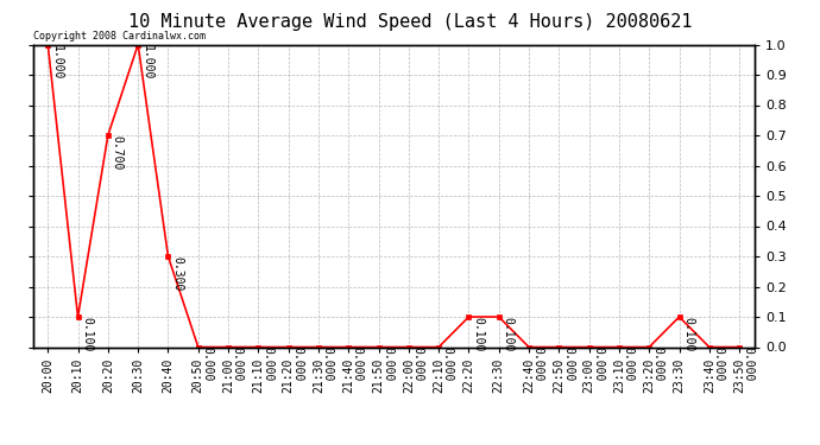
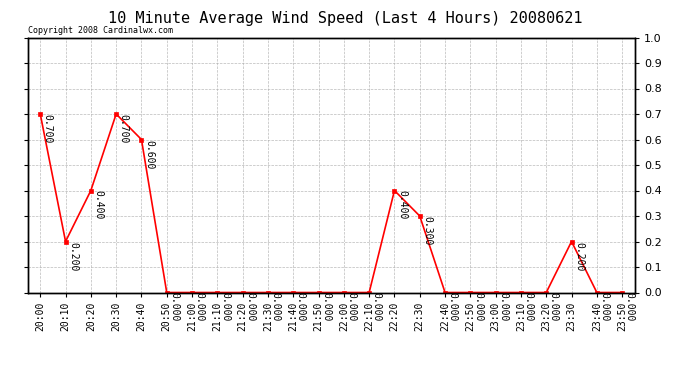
20:00: 1.000 -> 0.700
20:10: 0.100 -> 0.200
20:20: 0.700 -> 0.400
20:30: 1.000 -> 0.700
20:40: 0.300 -> 0.600
22:20: 0.100 -> 0.400
22:30: 0.100 -> 0.300
23:30: 0.100 -> 0.200
